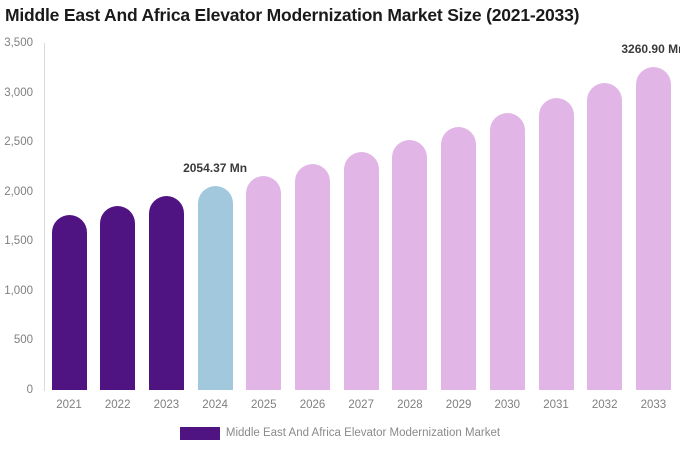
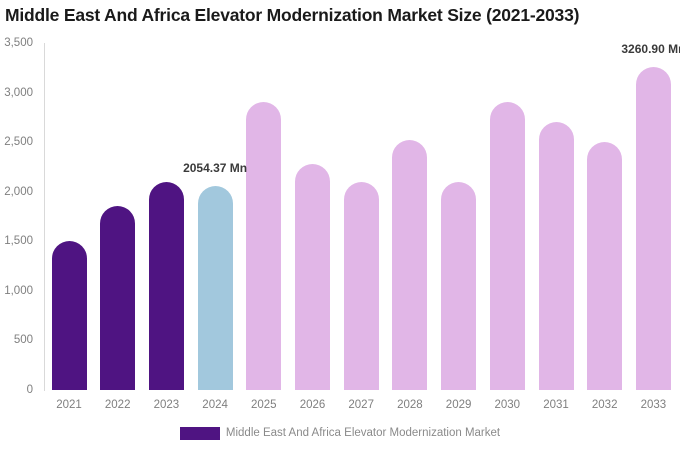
2021: 1800 -> 1500
2023: 2000 -> 2100
2025: 2200 -> 2900
2027: 2400 -> 2100
2029: 2700 -> 2100
2030: 2800 -> 2900
2031: 2900 -> 2700
2032: 3100 -> 2500
